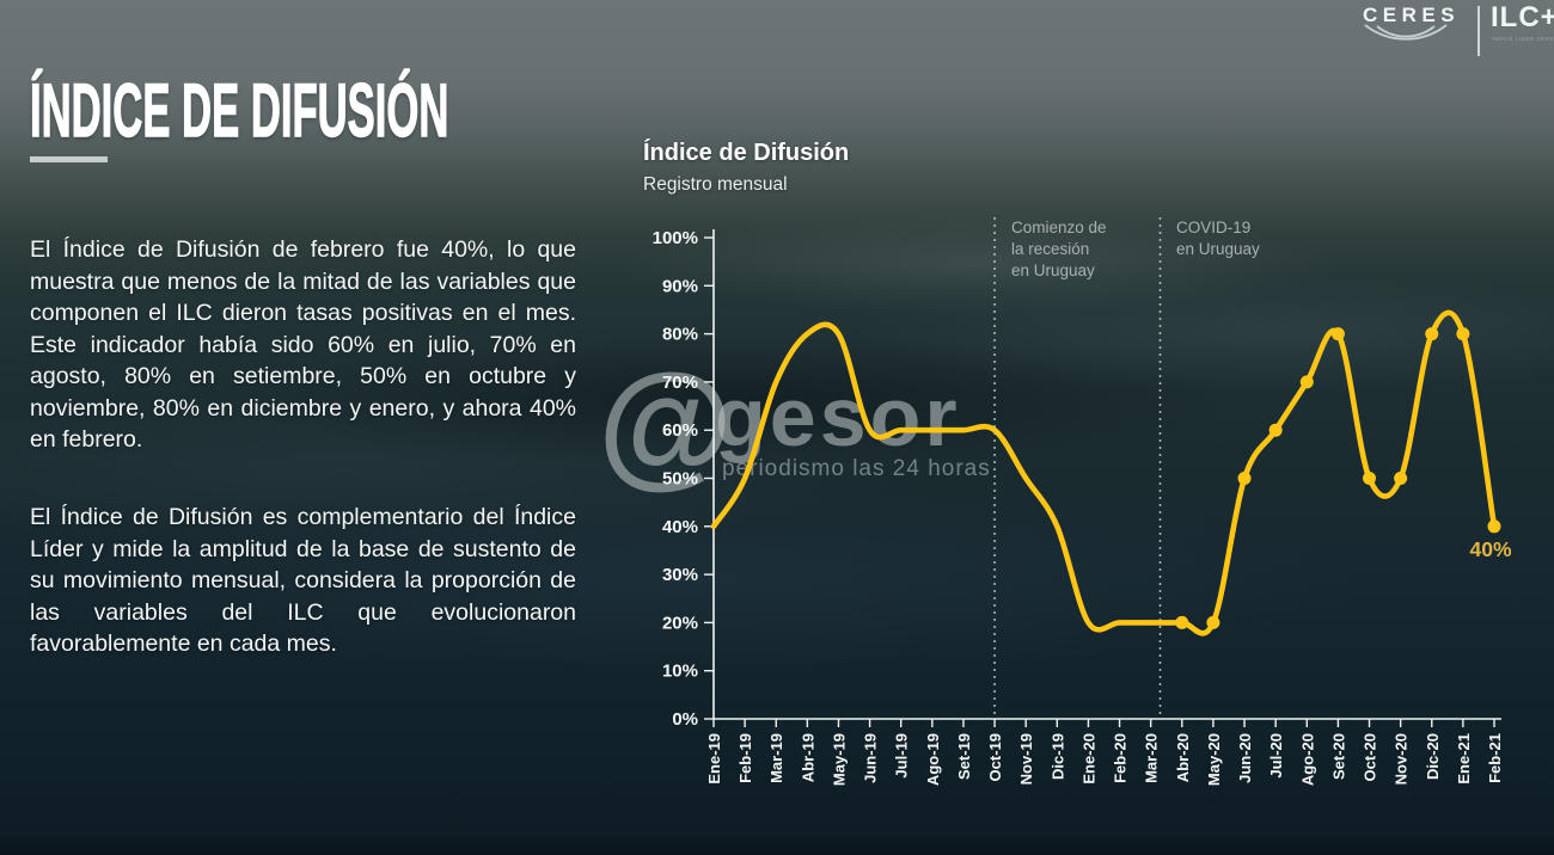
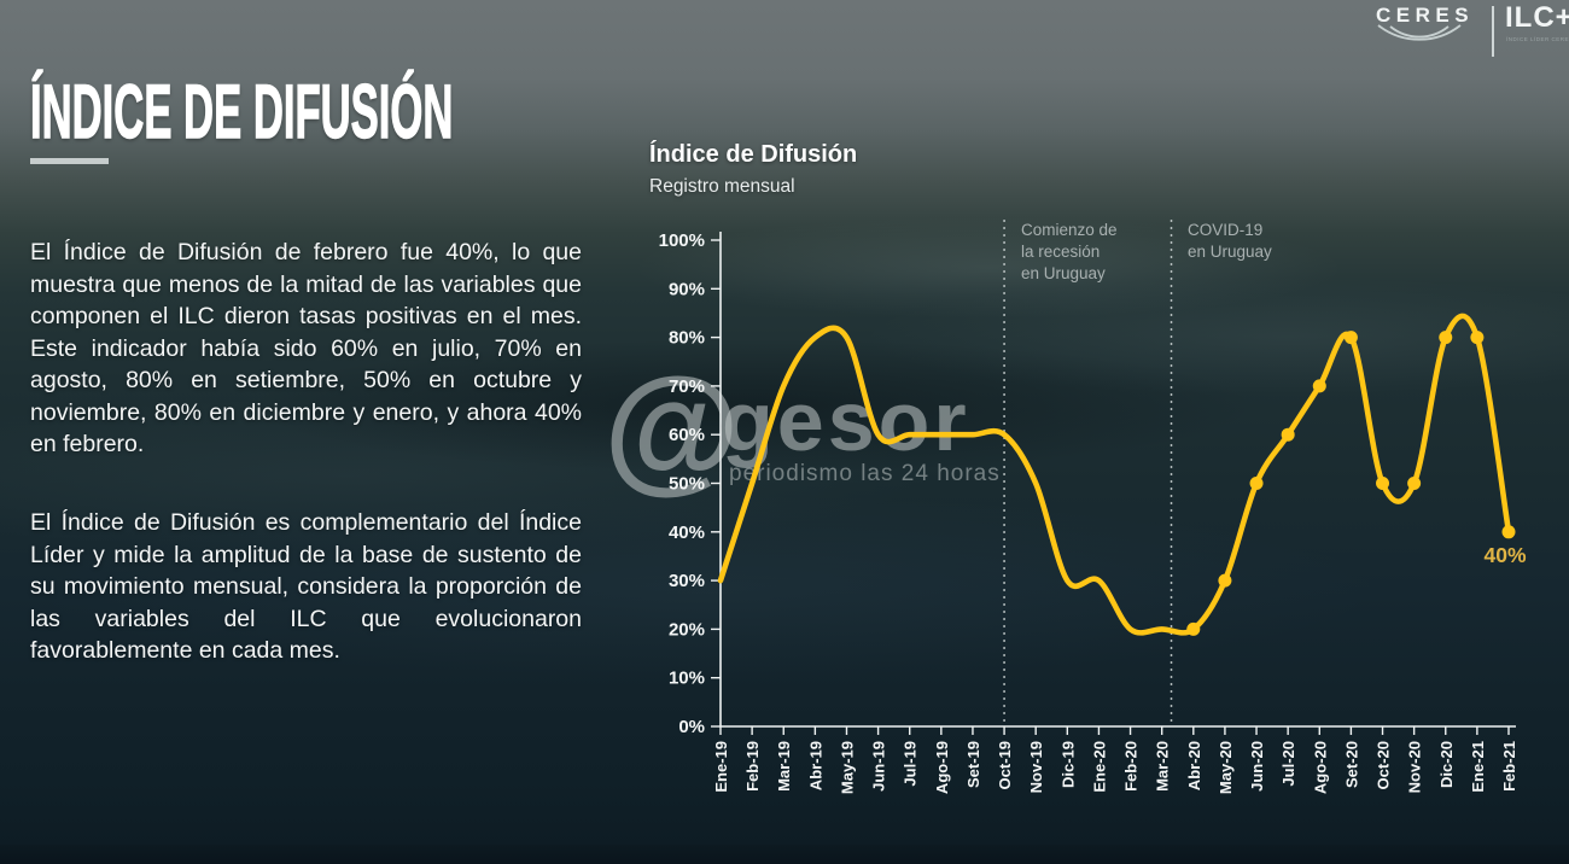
Ene-19: 40% -> 30%
Dic-19: 40% -> 30%
Ene-20: 20% -> 30%
May-20: 20% -> 30%
